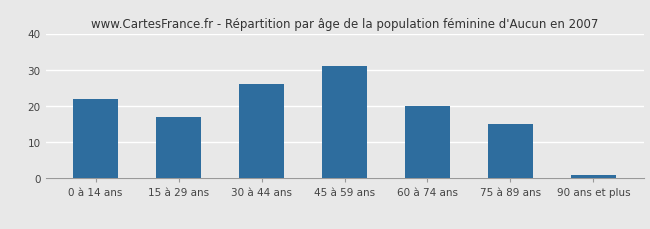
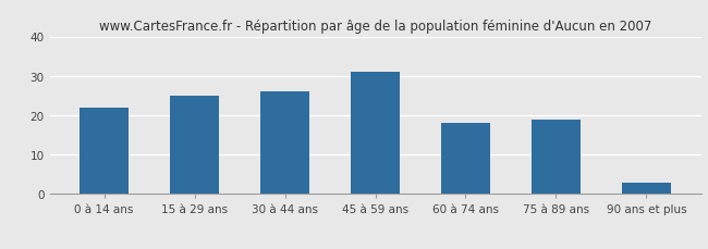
15 à 29 ans: 17 -> 25
60 à 74 ans: 20 -> 18
75 à 89 ans: 15 -> 19
90 ans et plus: 1 -> 3
